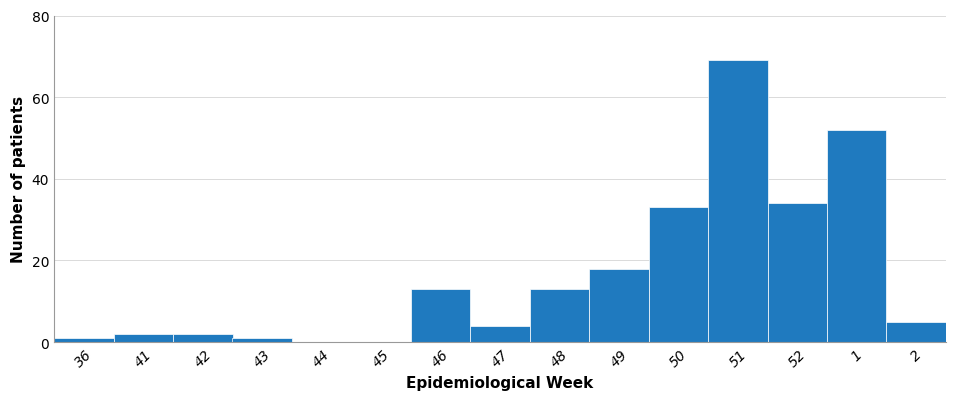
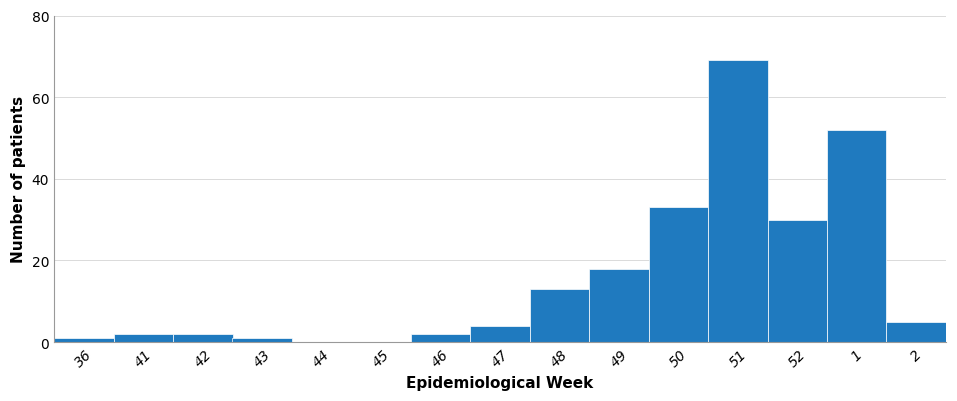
46: 13 -> 2
52: 34 -> 30
